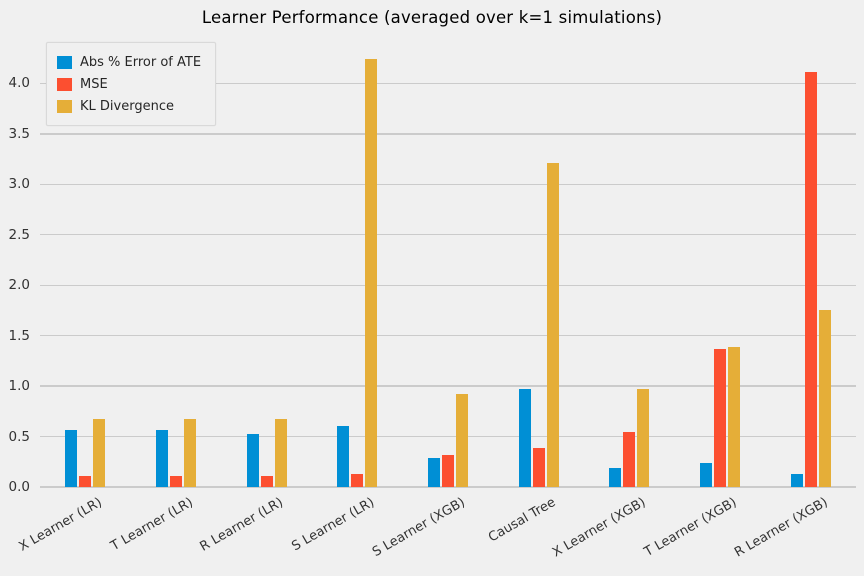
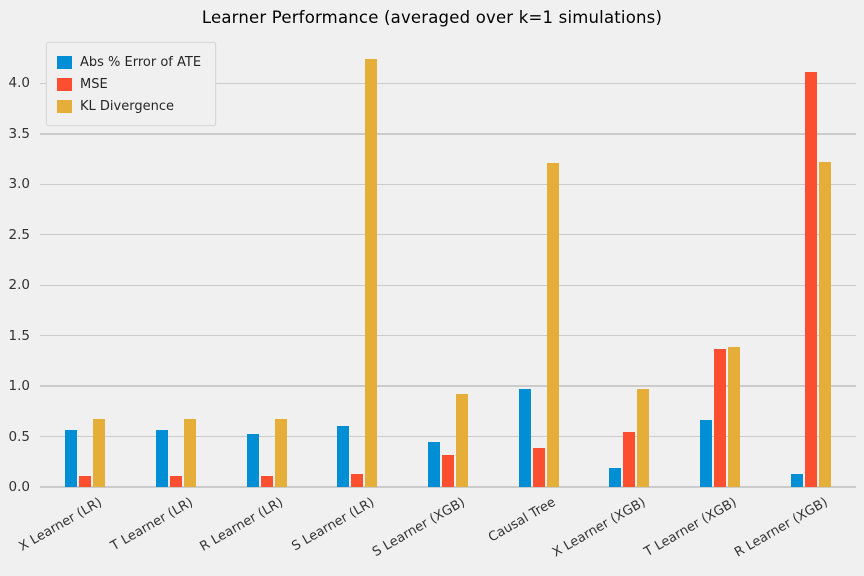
Abs % Error of ATE/S Learner (XGB): 0.29 -> 0.45
Abs % Error of ATE/T Learner (XGB): 0.24 -> 0.66
KL Divergence/R Learner (XGB): 1.75 -> 3.22
